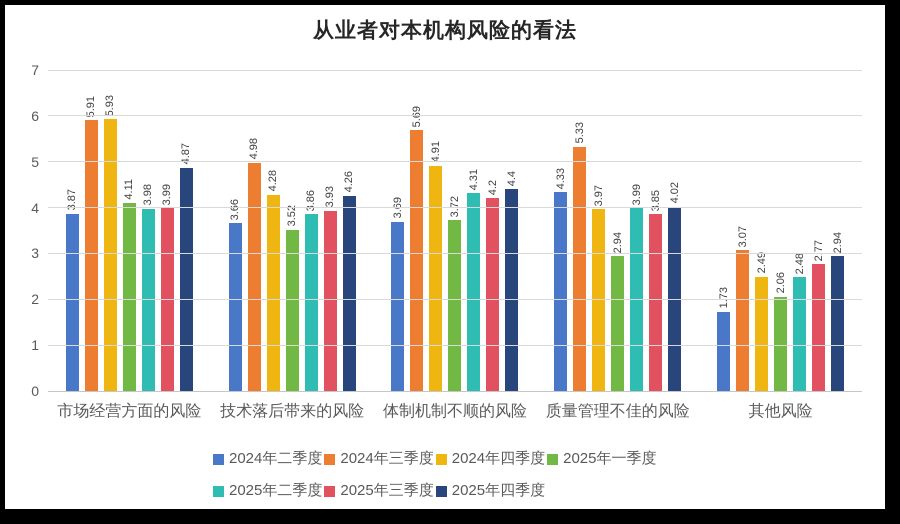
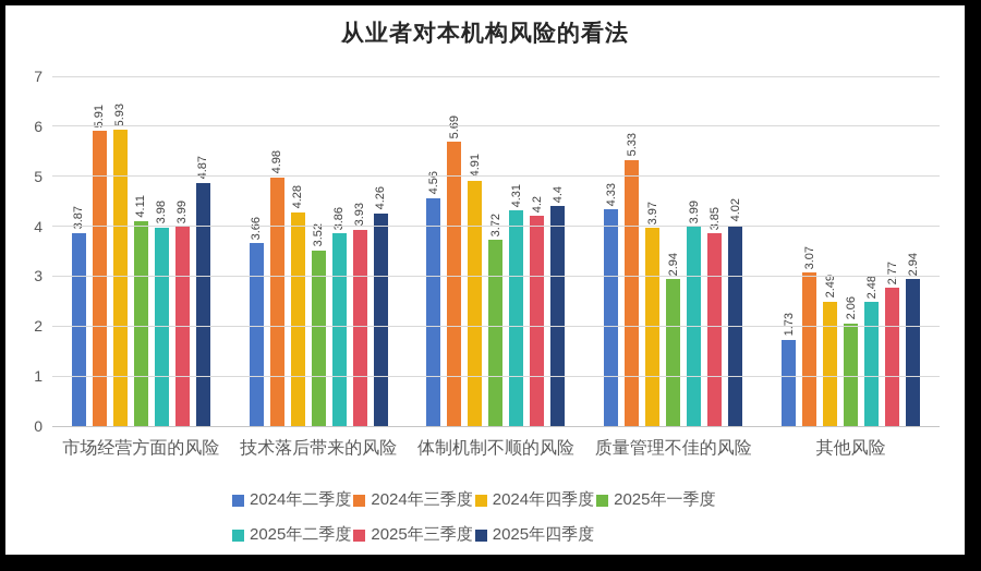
2024年二季度/体制机制不顺的风险: 3.69 -> 4.56
